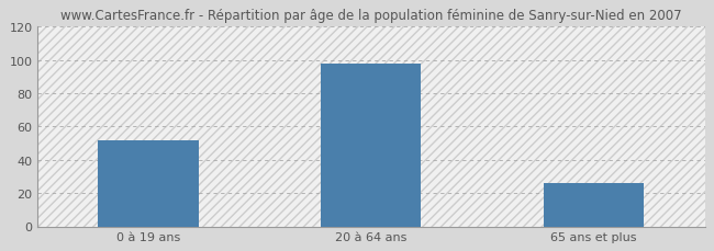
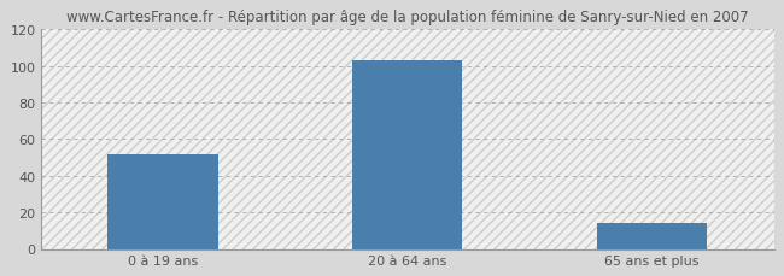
20 à 64 ans: 98 -> 103
65 ans et plus: 26 -> 14
